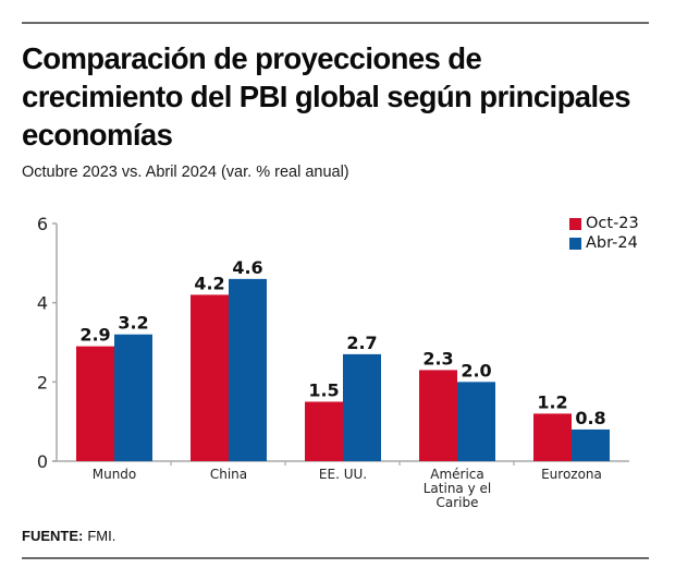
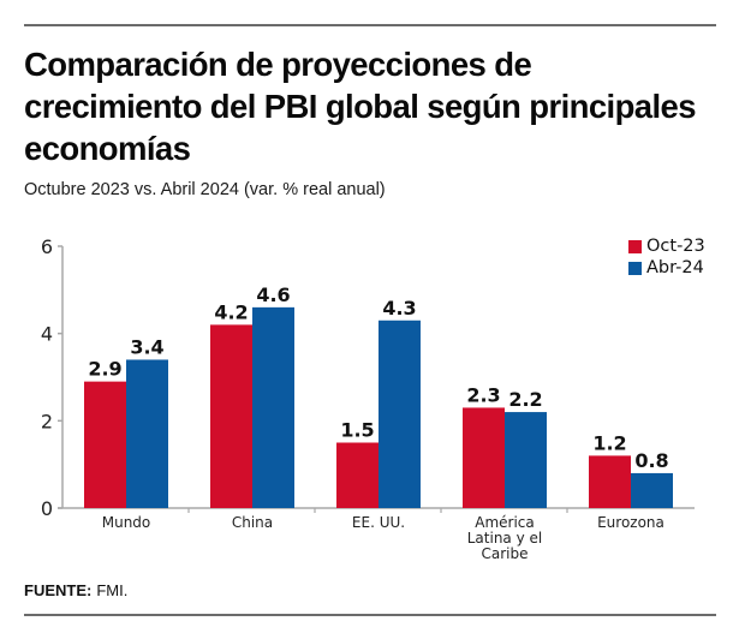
Abr-24/Mundo: 3.2 -> 3.4
Abr-24/EE. UU.: 2.7 -> 4.3
Abr-24/América Latina y el Caribe: 2.0 -> 2.2
